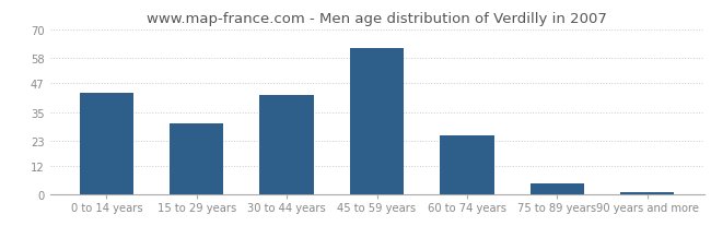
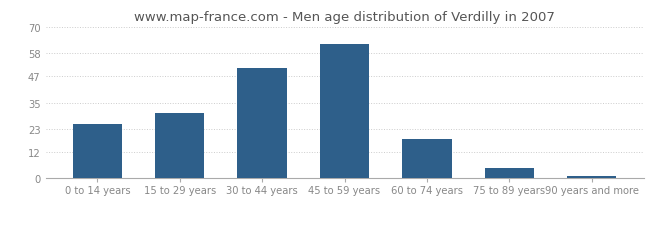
0 to 14 years: 43 -> 25
30 to 44 years: 42 -> 51
60 to 74 years: 25 -> 18
